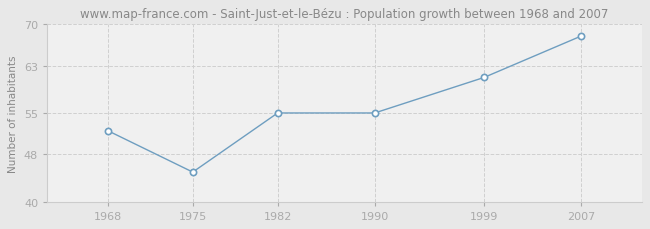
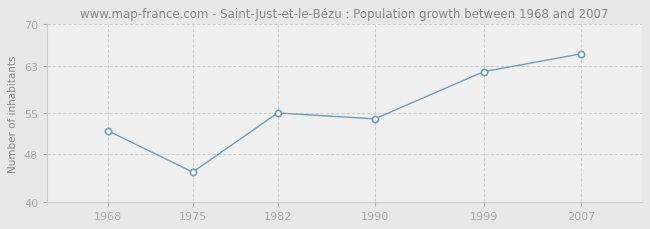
1990: 55 -> 54
1999: 61 -> 62
2007: 68 -> 65
